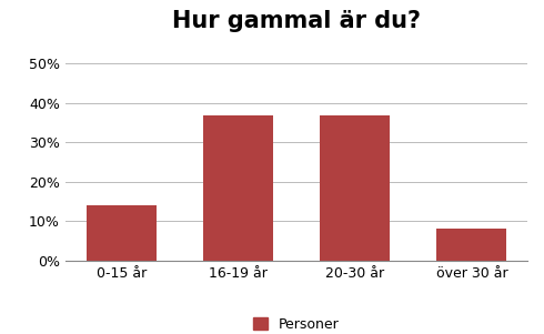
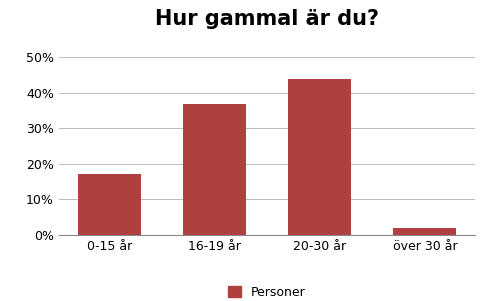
0-15 år: 14% -> 17%
20-30 år: 37% -> 44%
över 30 år: 8% -> 2%
